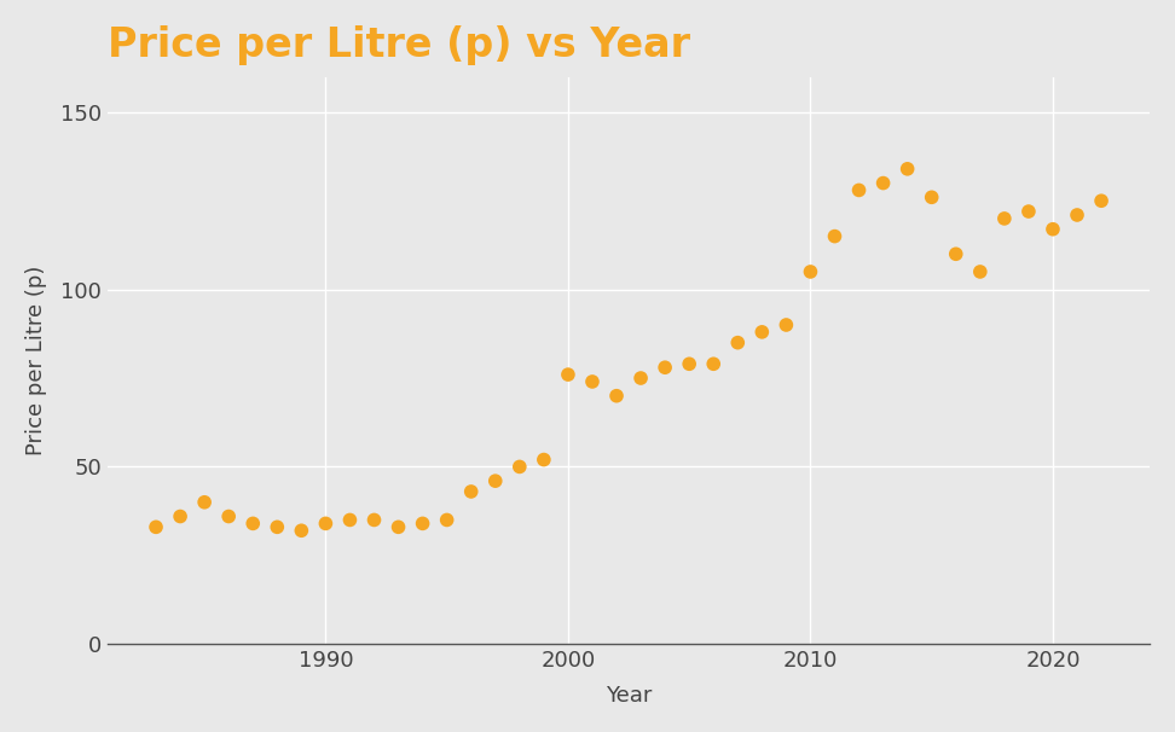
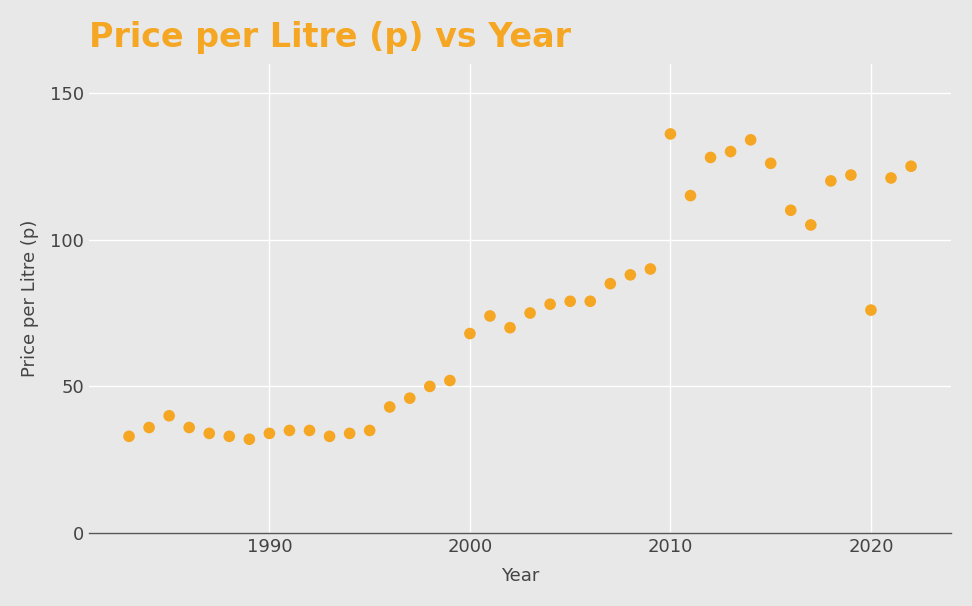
2000: 76 -> 68
2010: 105 -> 136
2020: 117 -> 76
